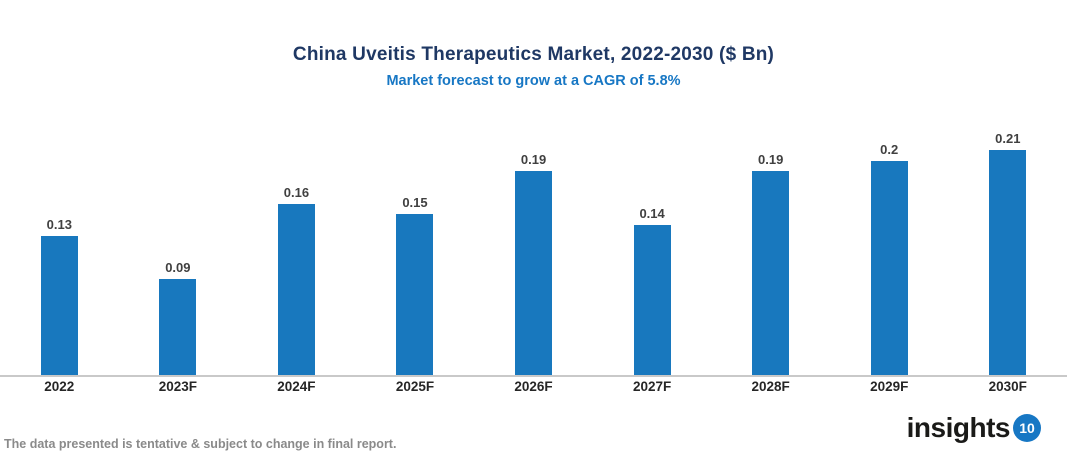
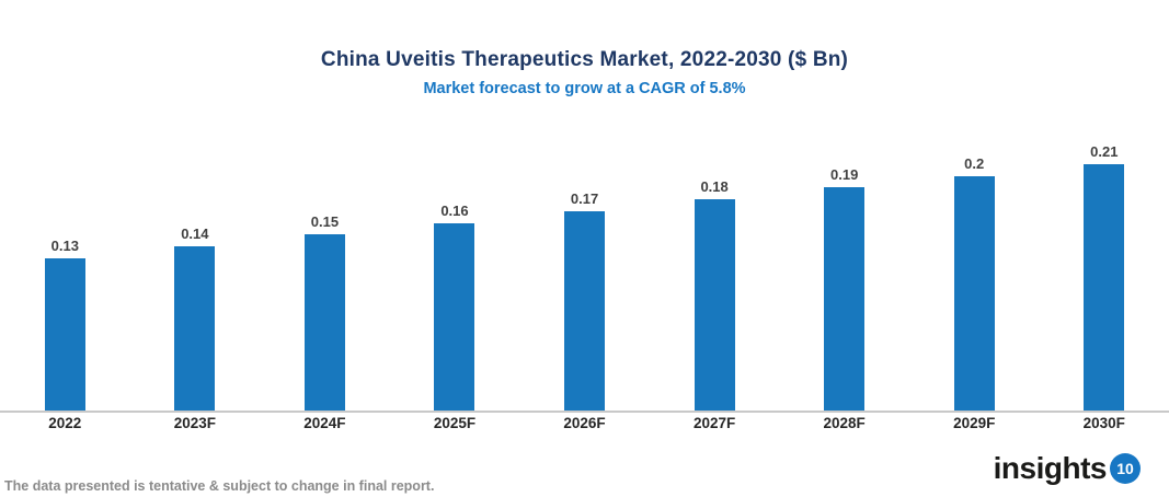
2023F: 0.09 -> 0.14
2024F: 0.16 -> 0.15
2025F: 0.15 -> 0.16
2026F: 0.19 -> 0.17
2027F: 0.14 -> 0.18
